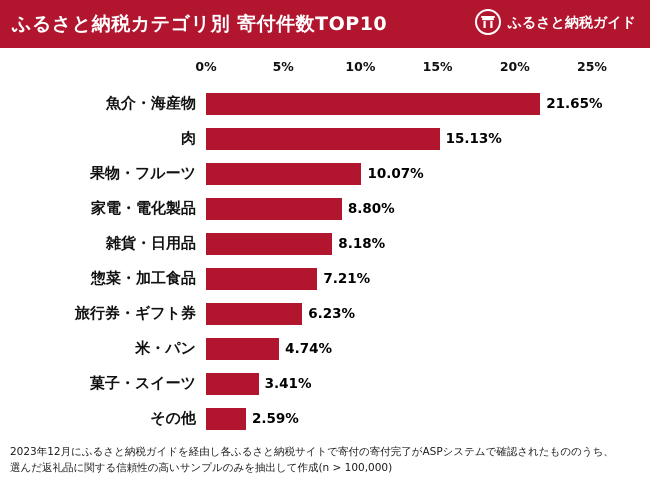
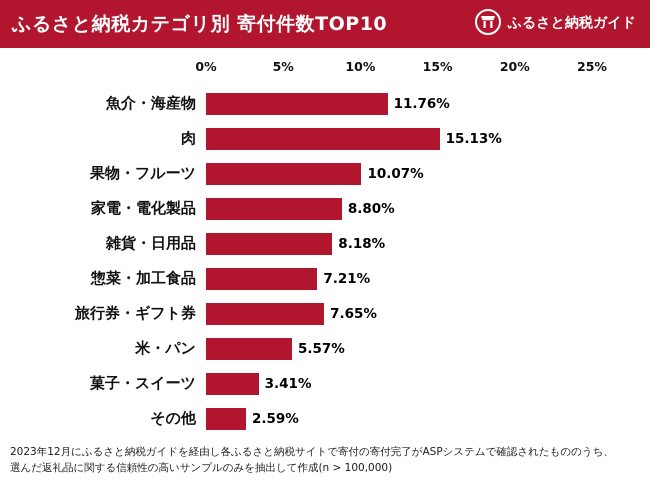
魚介・海産物: 21.65% -> 11.76%
旅行券・ギフト券: 6.23% -> 7.65%
米・パン: 4.74% -> 5.57%
